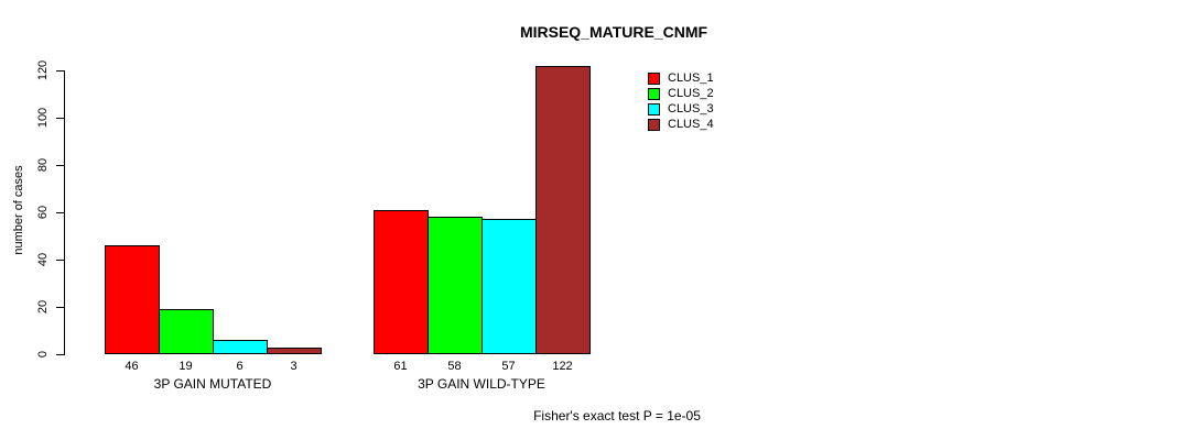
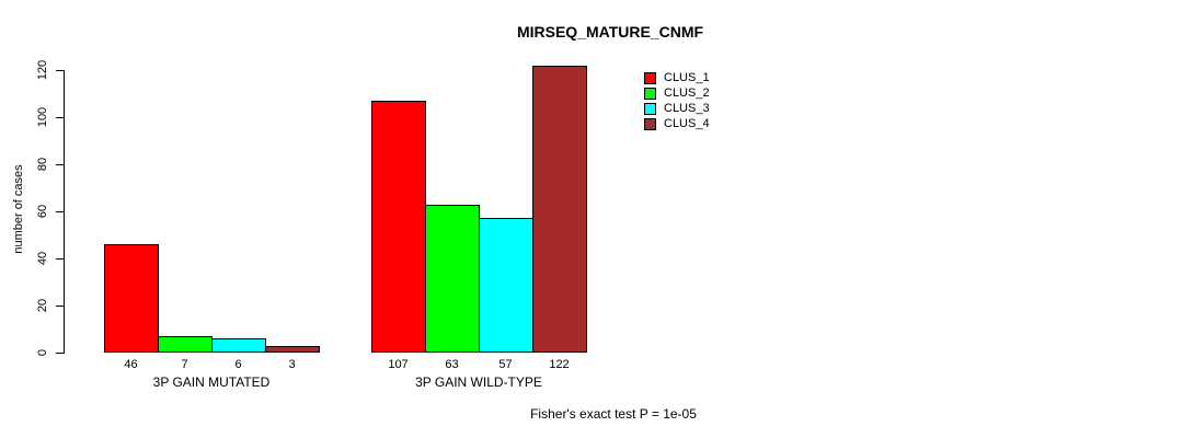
CLUS_2/3P GAIN MUTATED: 19 -> 7
CLUS_1/3P GAIN WILD-TYPE: 61 -> 107
CLUS_2/3P GAIN WILD-TYPE: 58 -> 63
